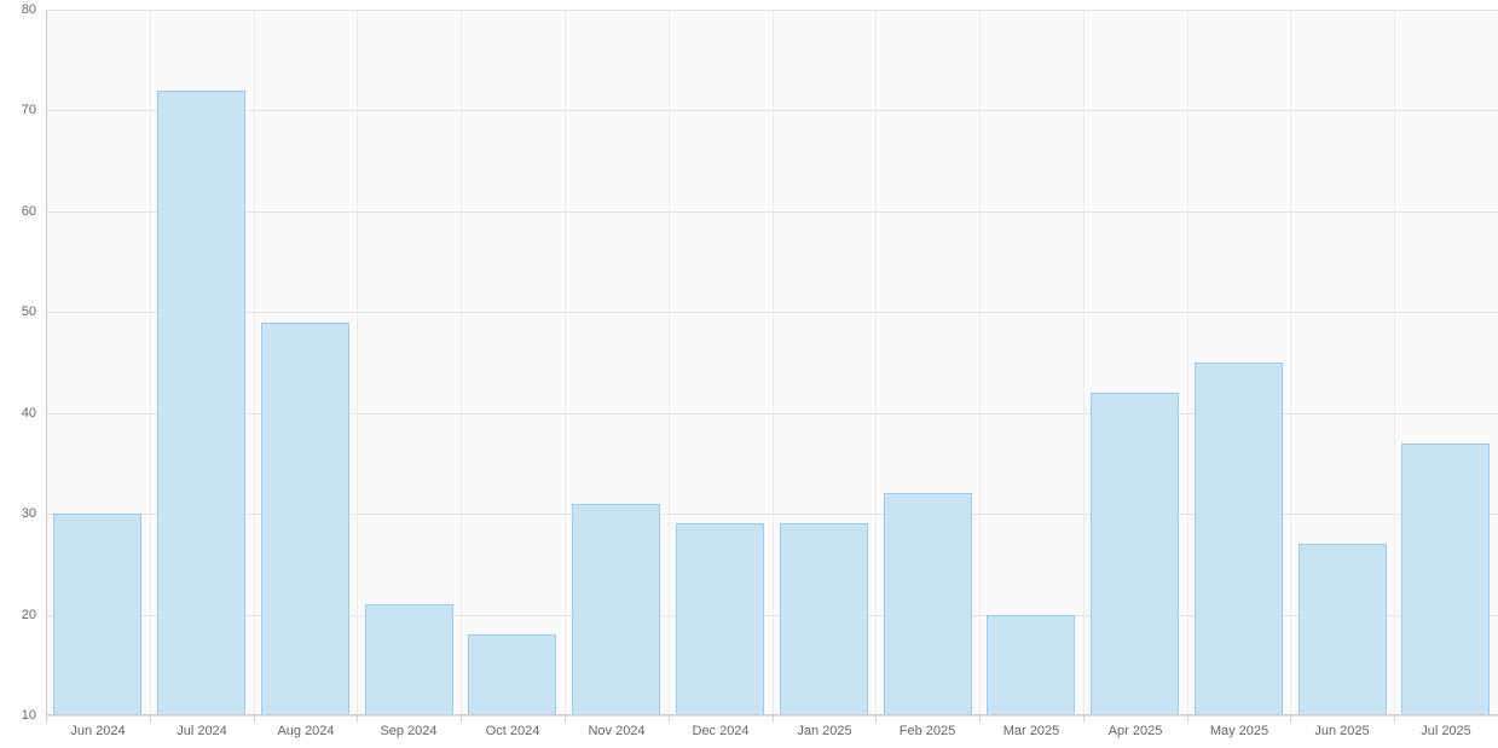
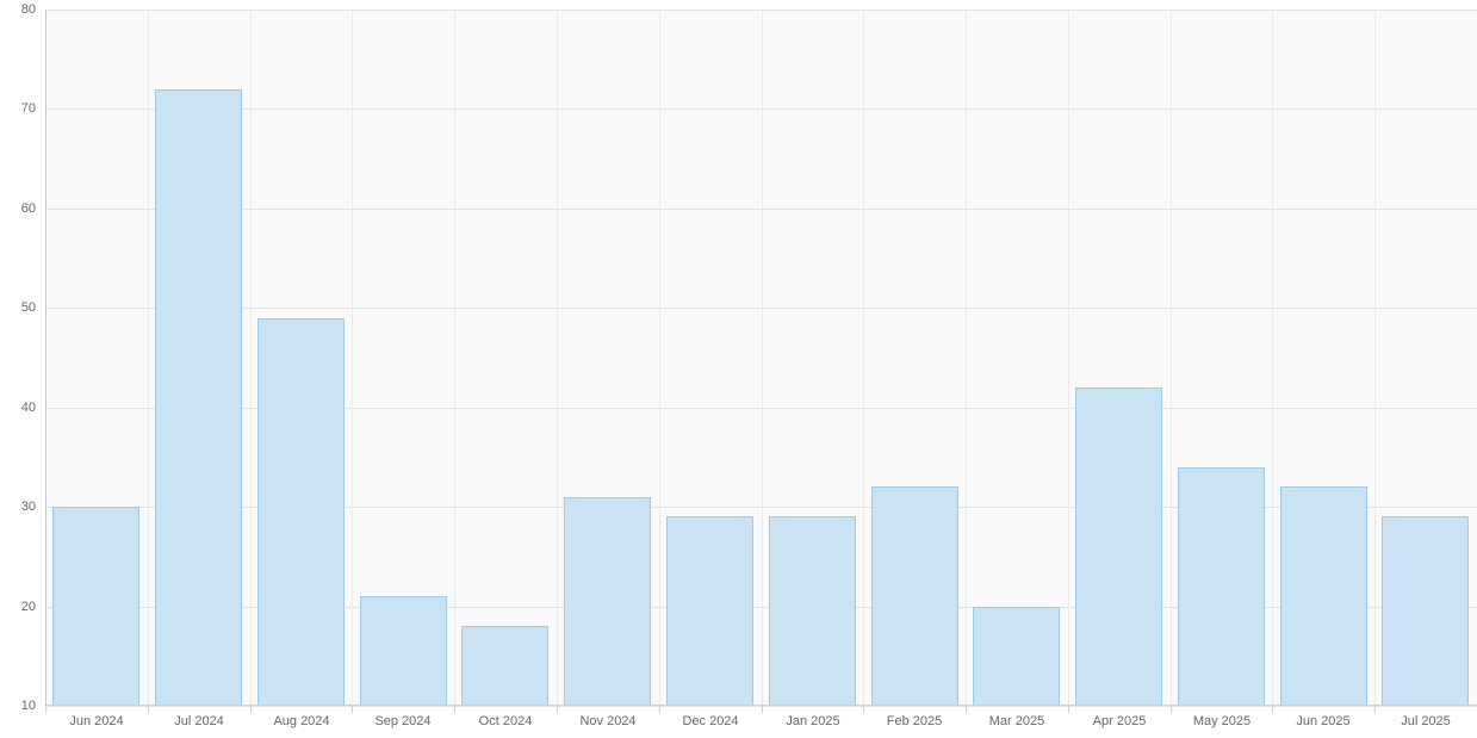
May 2025: 45 -> 34
Jun 2025: 27 -> 32
Jul 2025: 37 -> 29
